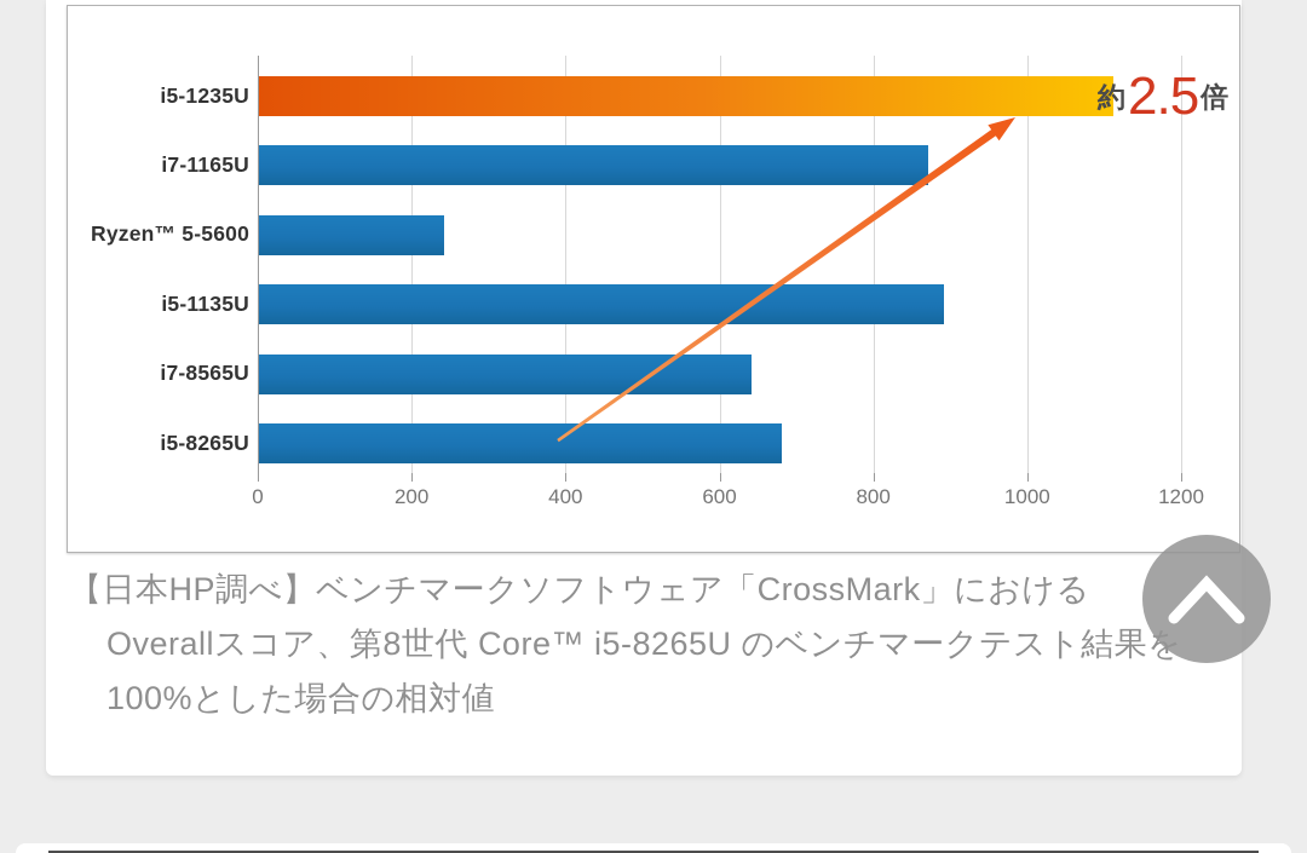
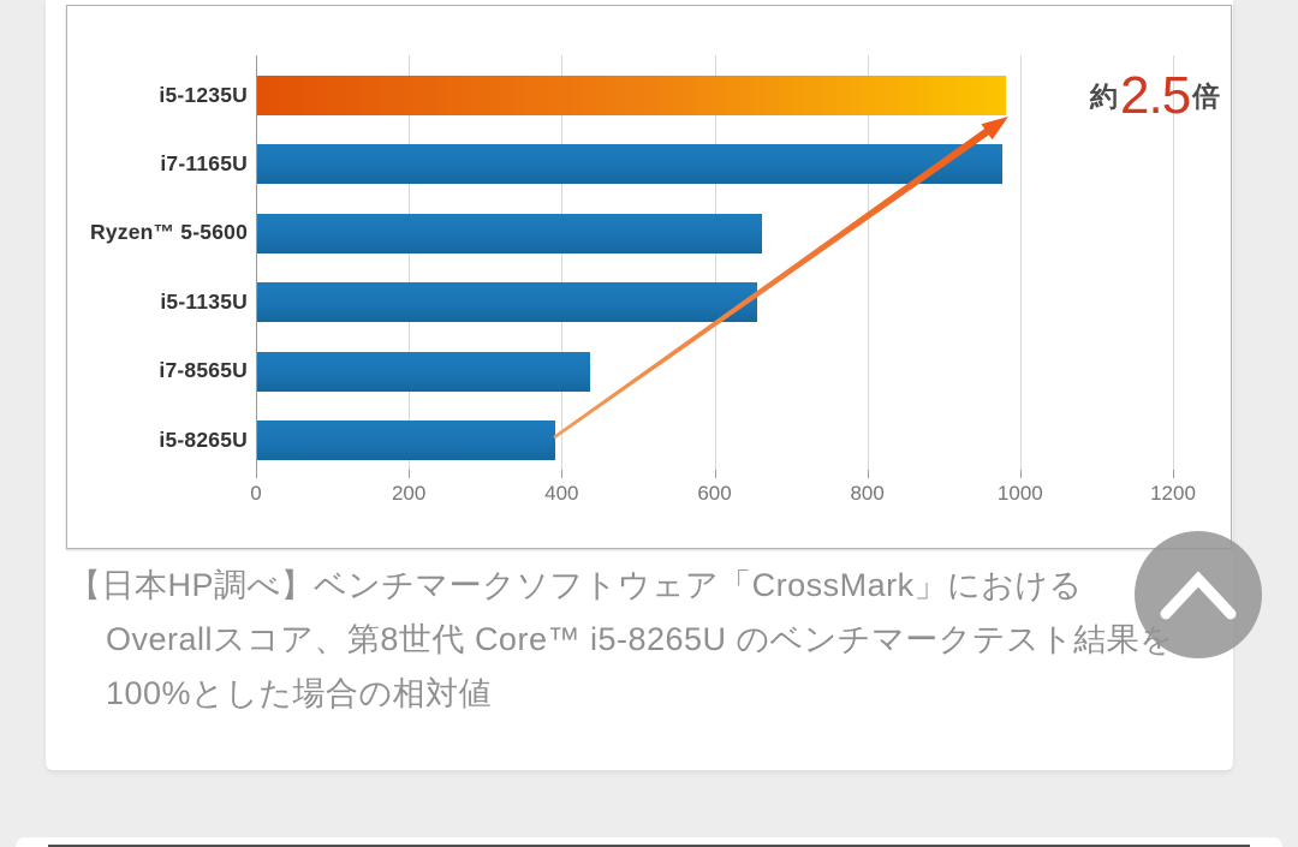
i5-1235U: 1110 -> 980
i7-1165U: 870 -> 980
Ryzen™ 5-5600: 240 -> 660
i5-1135U: 890 -> 660
i7-8565U: 640 -> 440
i5-8265U: 680 -> 390
